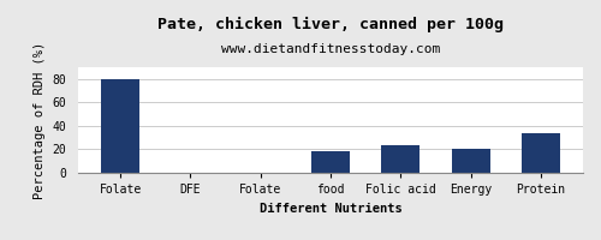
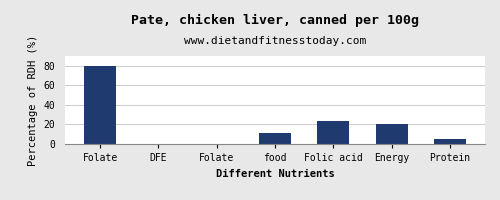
food: 18 -> 11
Protein: 34 -> 5
